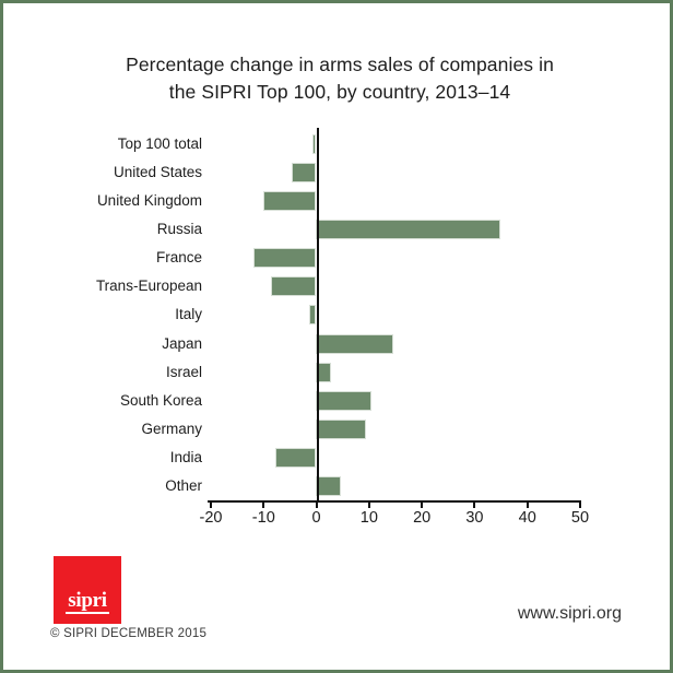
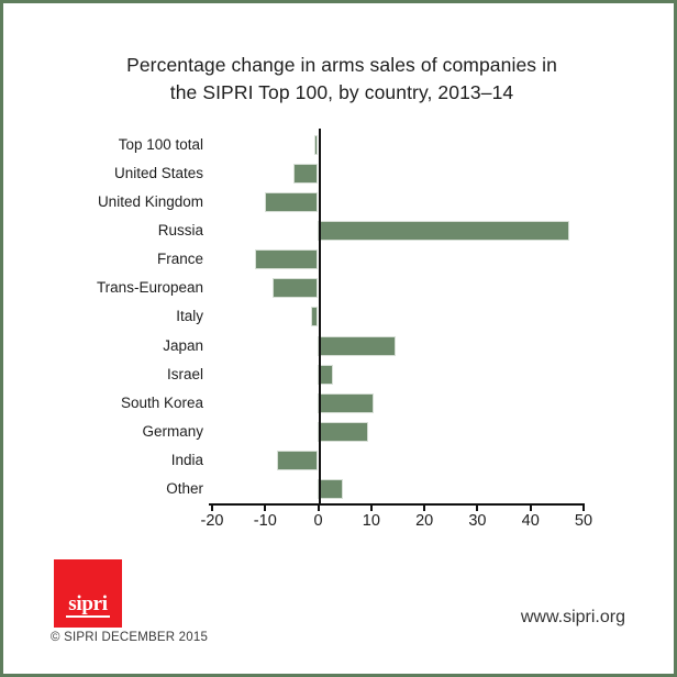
Russia: 35 -> 48
